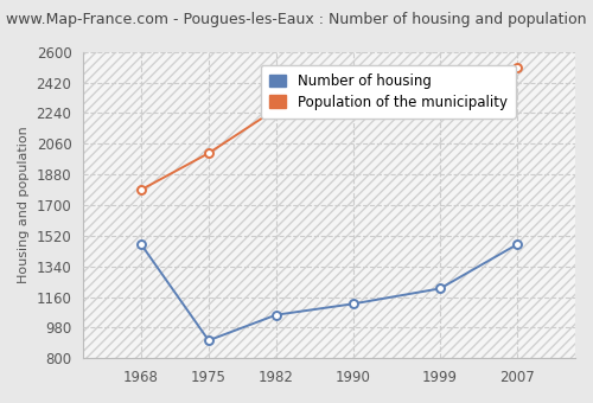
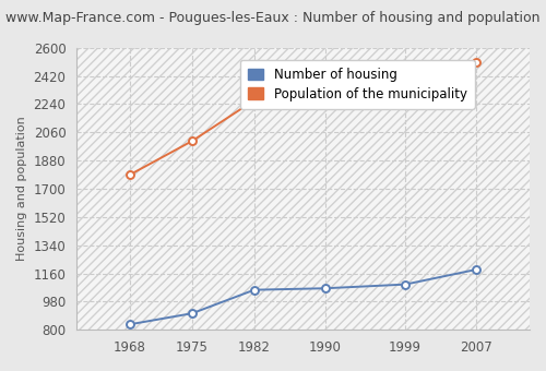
Number of housing/1968: 1470 -> 840
Number of housing/1990: 1120 -> 1060
Number of housing/1999: 1210 -> 1090
Number of housing/2007: 1470 -> 1180
